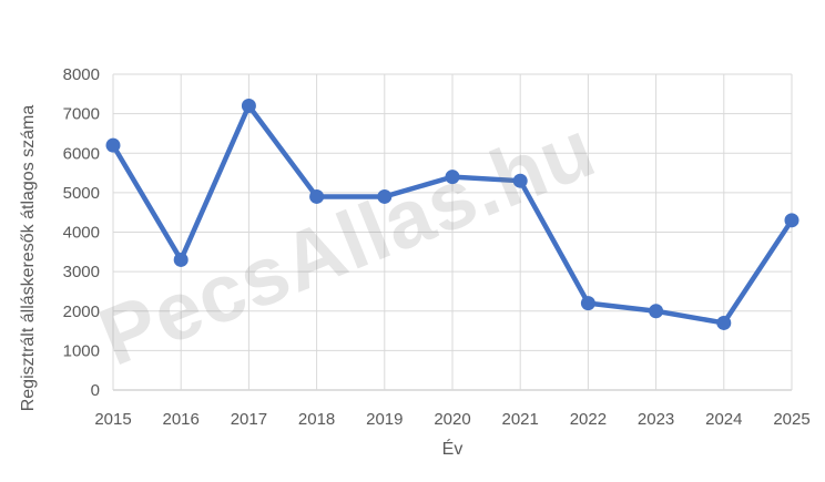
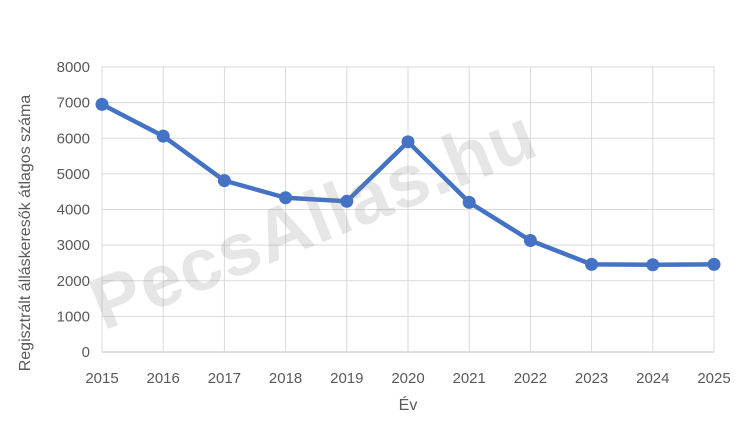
2015: 6200 -> 7000
2016: 3300 -> 6100
2017: 7200 -> 4800
2018: 4900 -> 4300
2019: 4900 -> 4200
2020: 5400 -> 5900
2021: 5300 -> 4200
2022: 2200 -> 3100
2023: 2000 -> 2500
2024: 1700 -> 2400
2025: 4300 -> 2500
